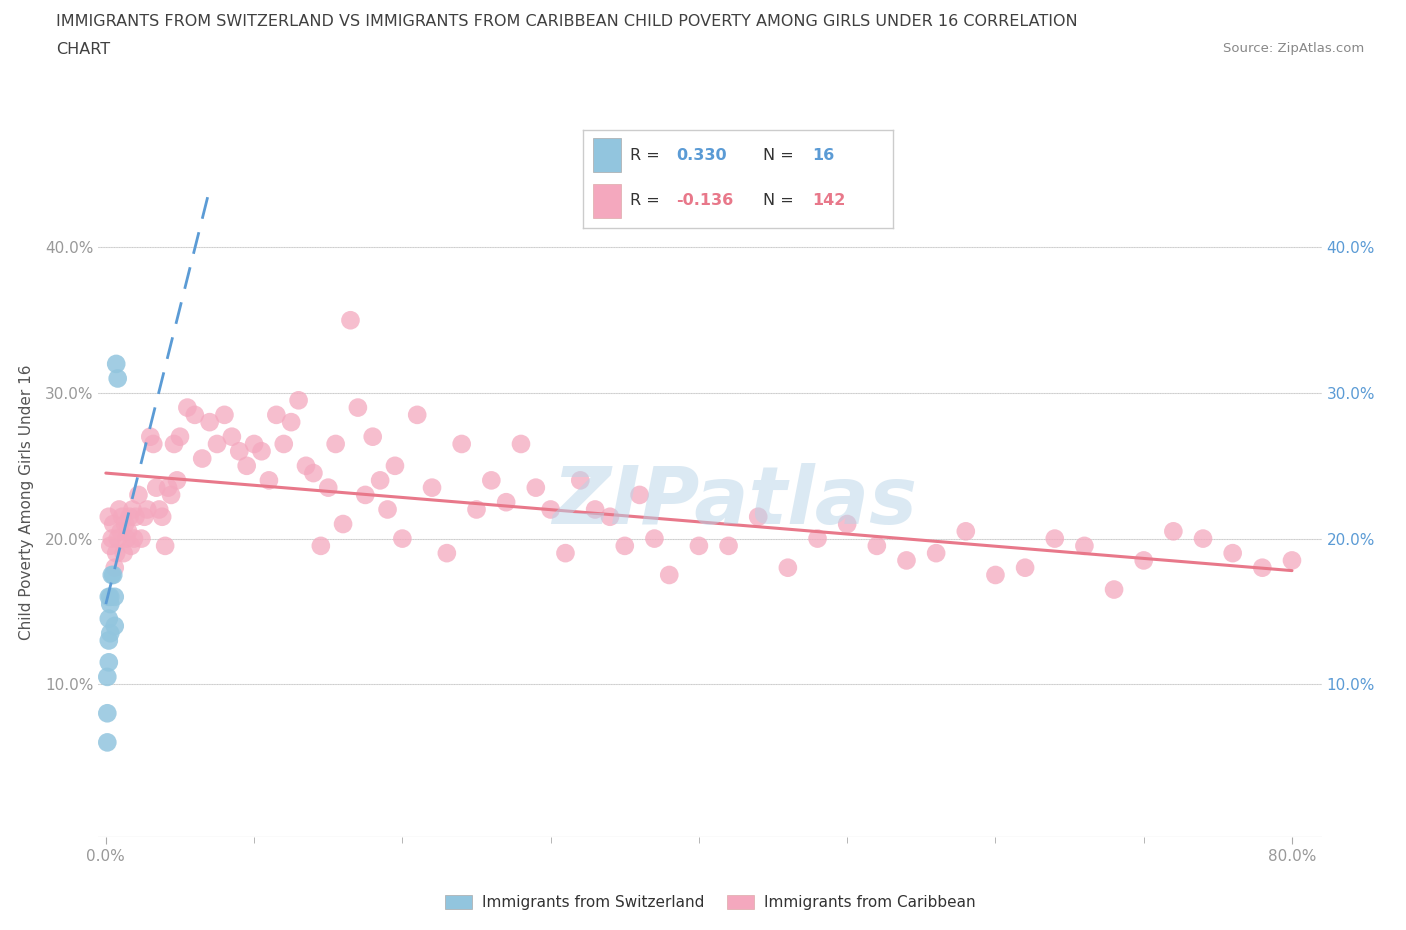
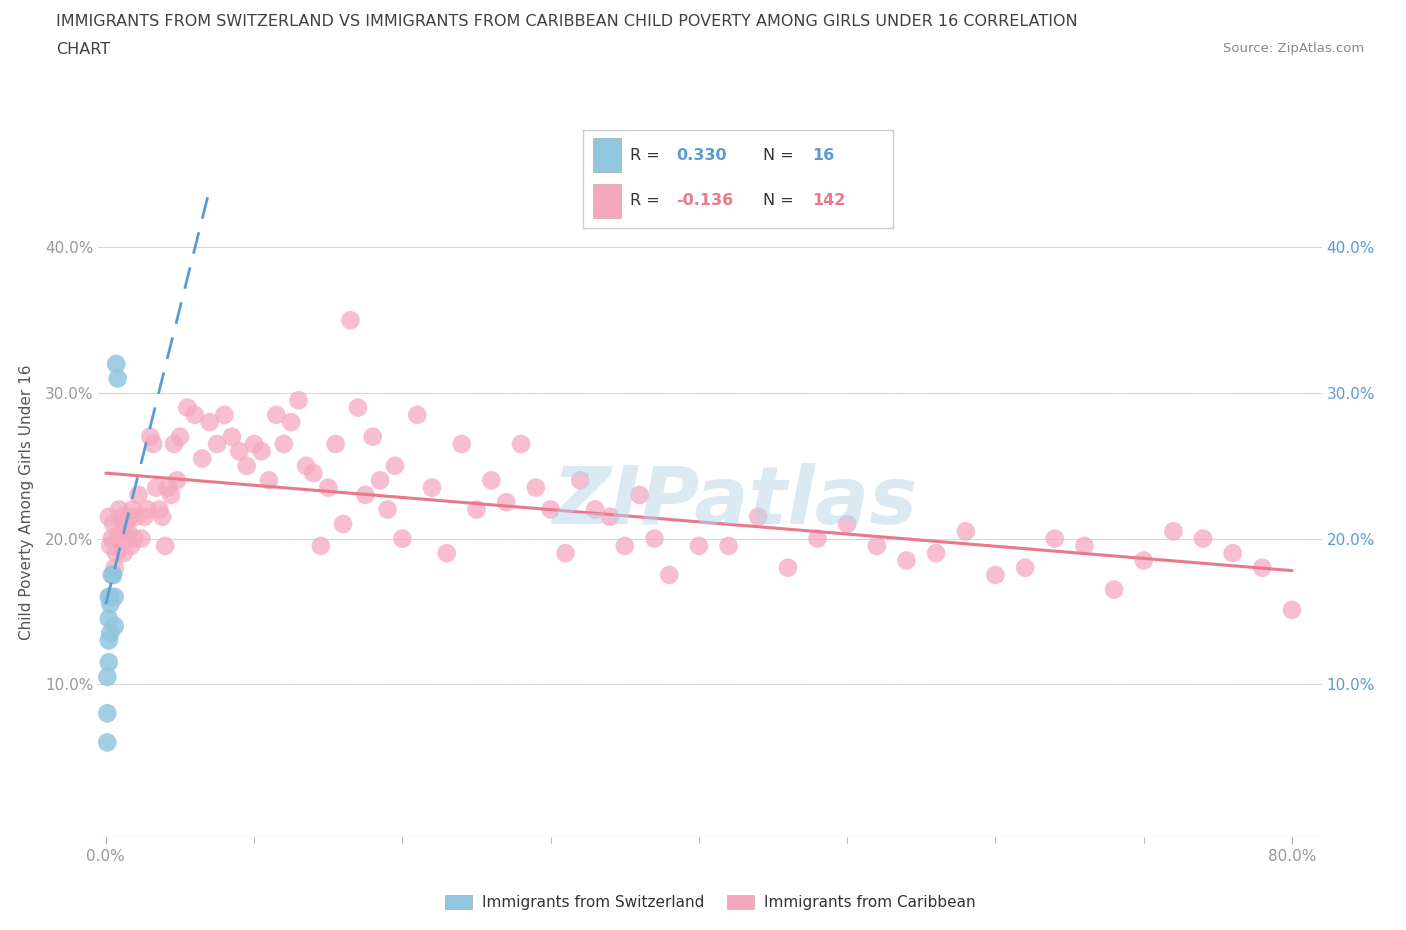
Immigrants from Caribbean/80.0%: 18.5% -> 15.1%
